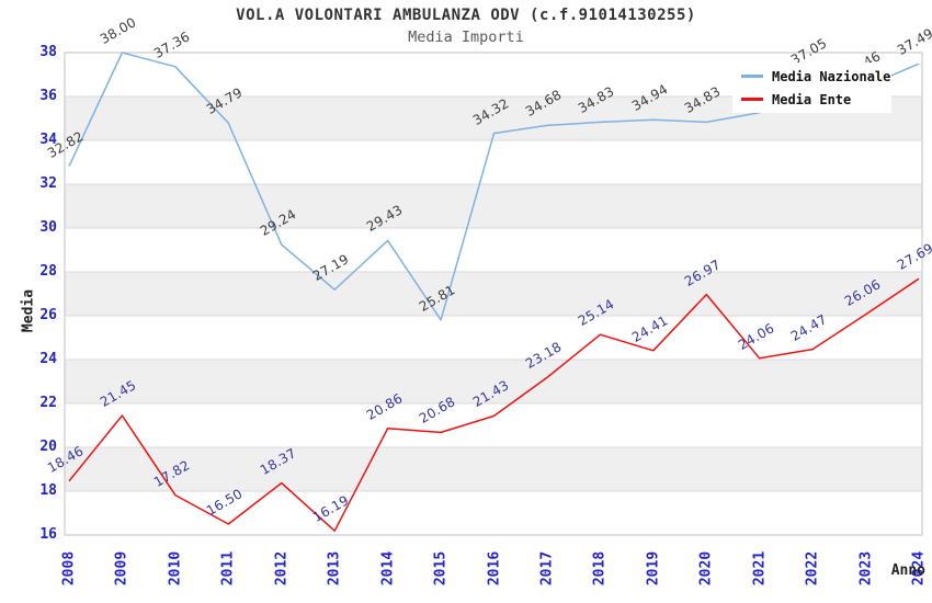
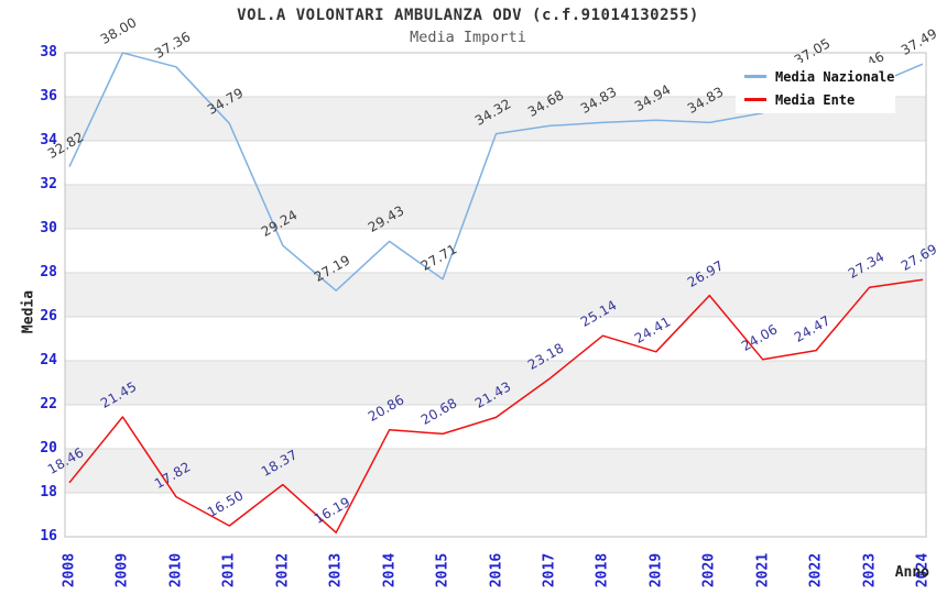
Media Nazionale/2015: 25.81 -> 27.71
Media Ente/2023: 26.06 -> 27.34
